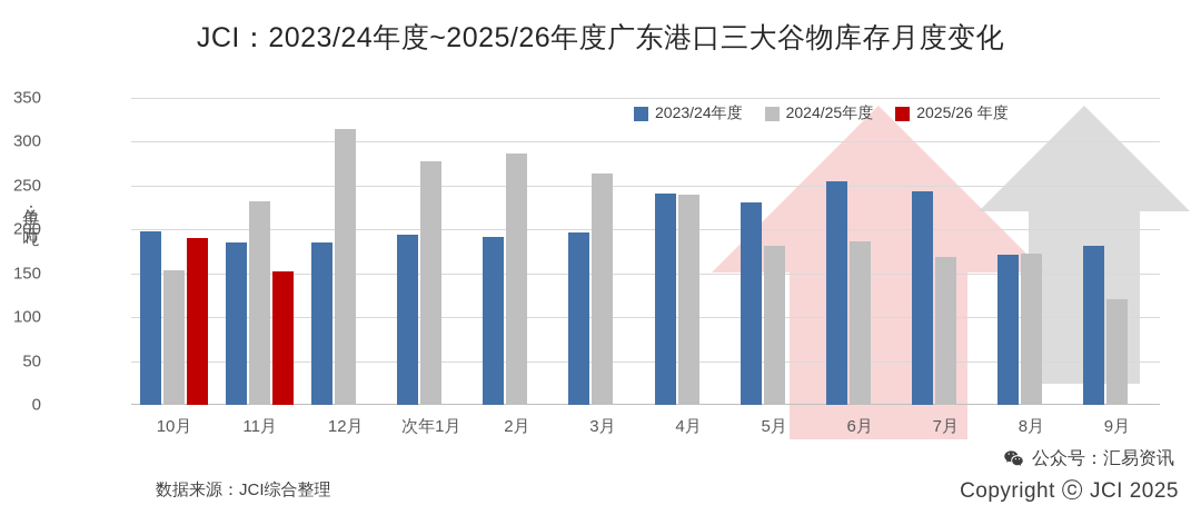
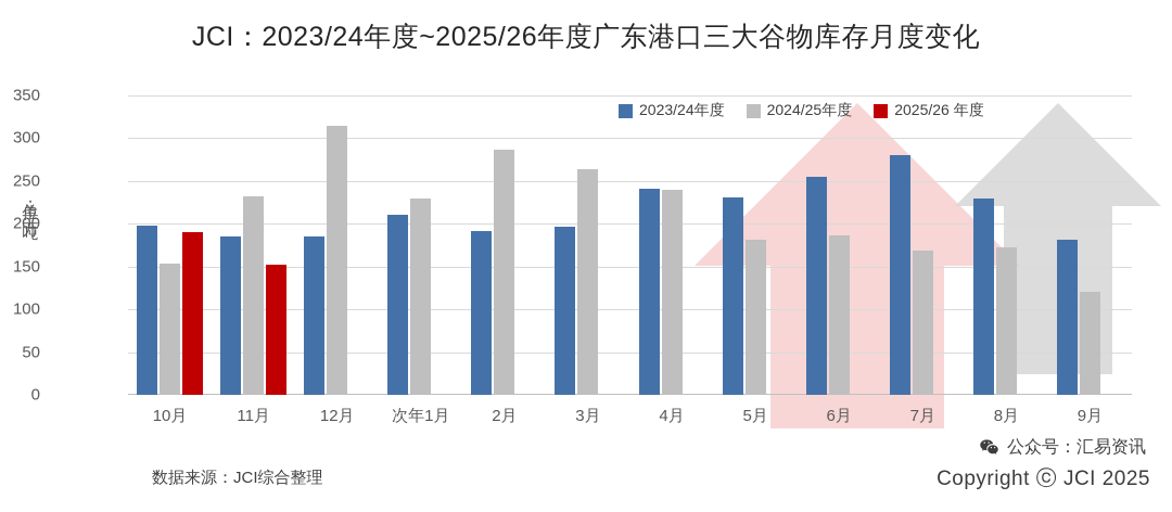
2023/24年度/次年1月: 190 -> 210
2024/25年度/次年1月: 280 -> 230
2023/24年度/7月: 240 -> 280
2023/24年度/8月: 170 -> 230
